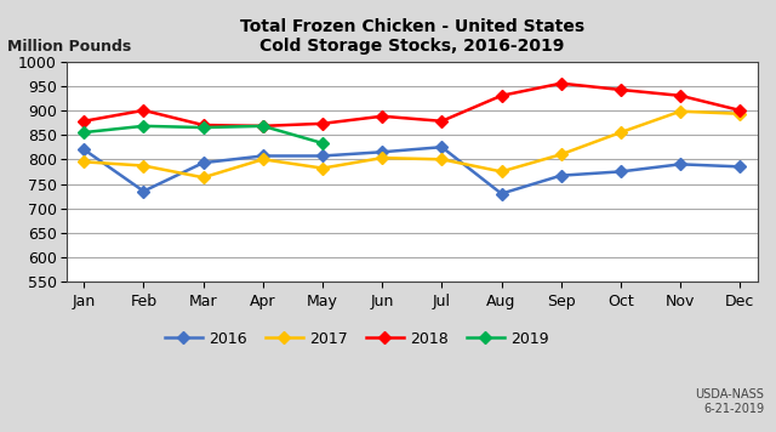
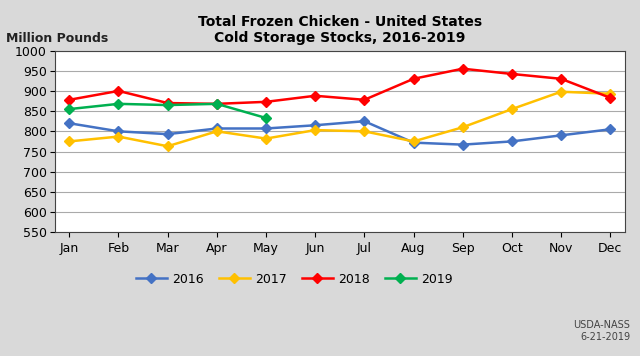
2017/Jan: 795 -> 775
2016/Feb: 735 -> 800
2016/Aug: 730 -> 772
2016/Dec: 785 -> 805
2018/Dec: 900 -> 883
